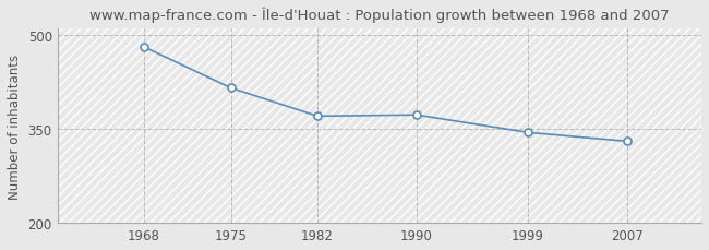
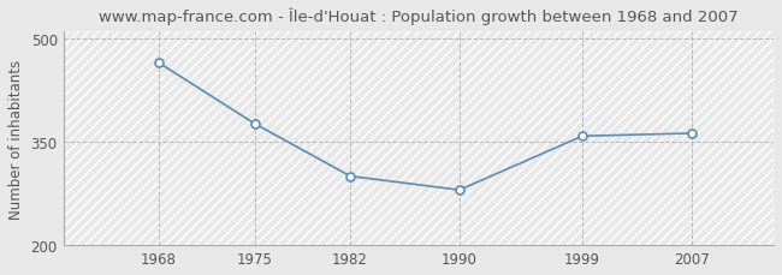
1968: 480 -> 464
1975: 415 -> 376
1982: 370 -> 300
1990: 372 -> 280
1999: 344 -> 358
2007: 330 -> 362
